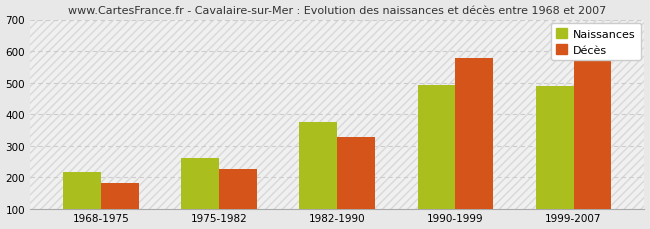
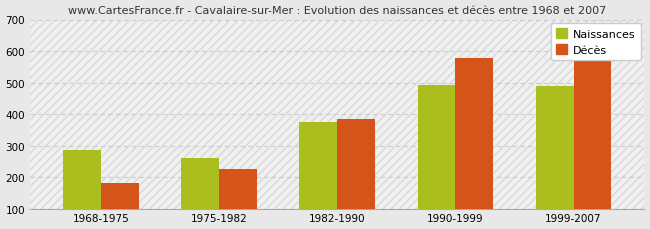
Naissances/1968-1975: 215 -> 285
Décès/1982-1990: 328 -> 385
